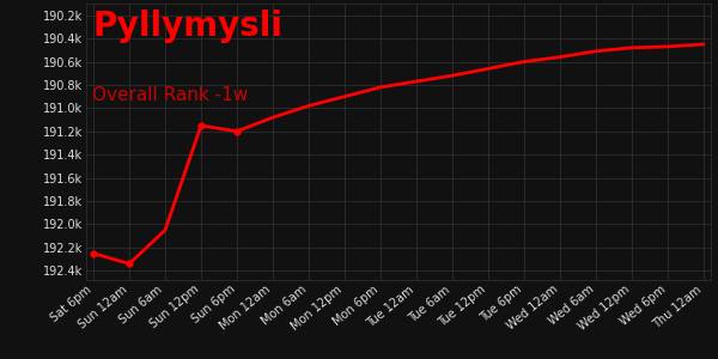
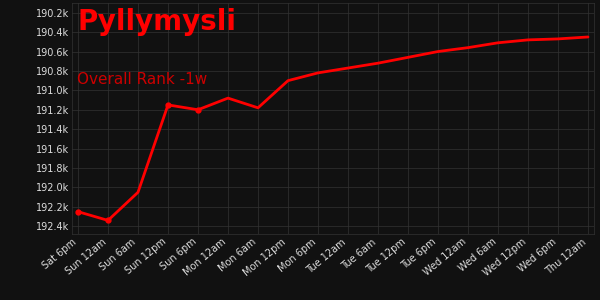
Mon 6am: 190.98k -> 191.18k
